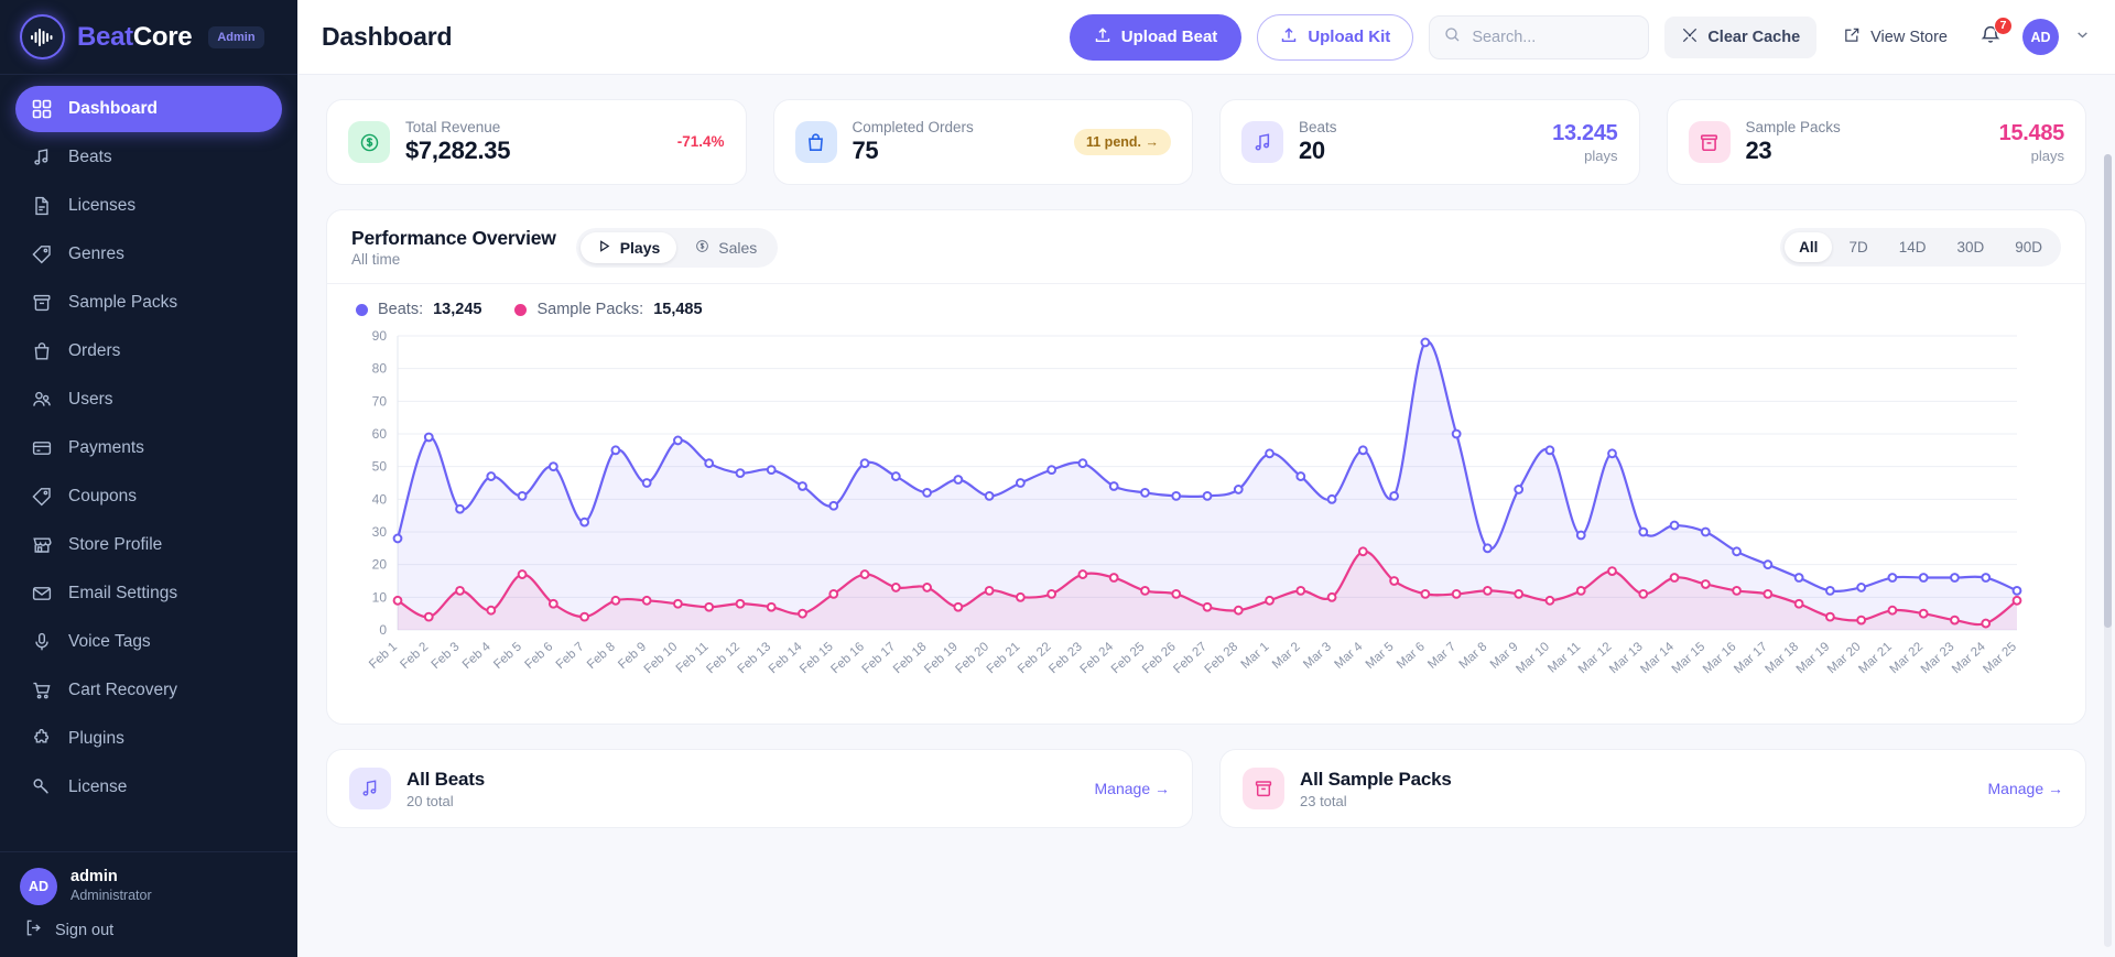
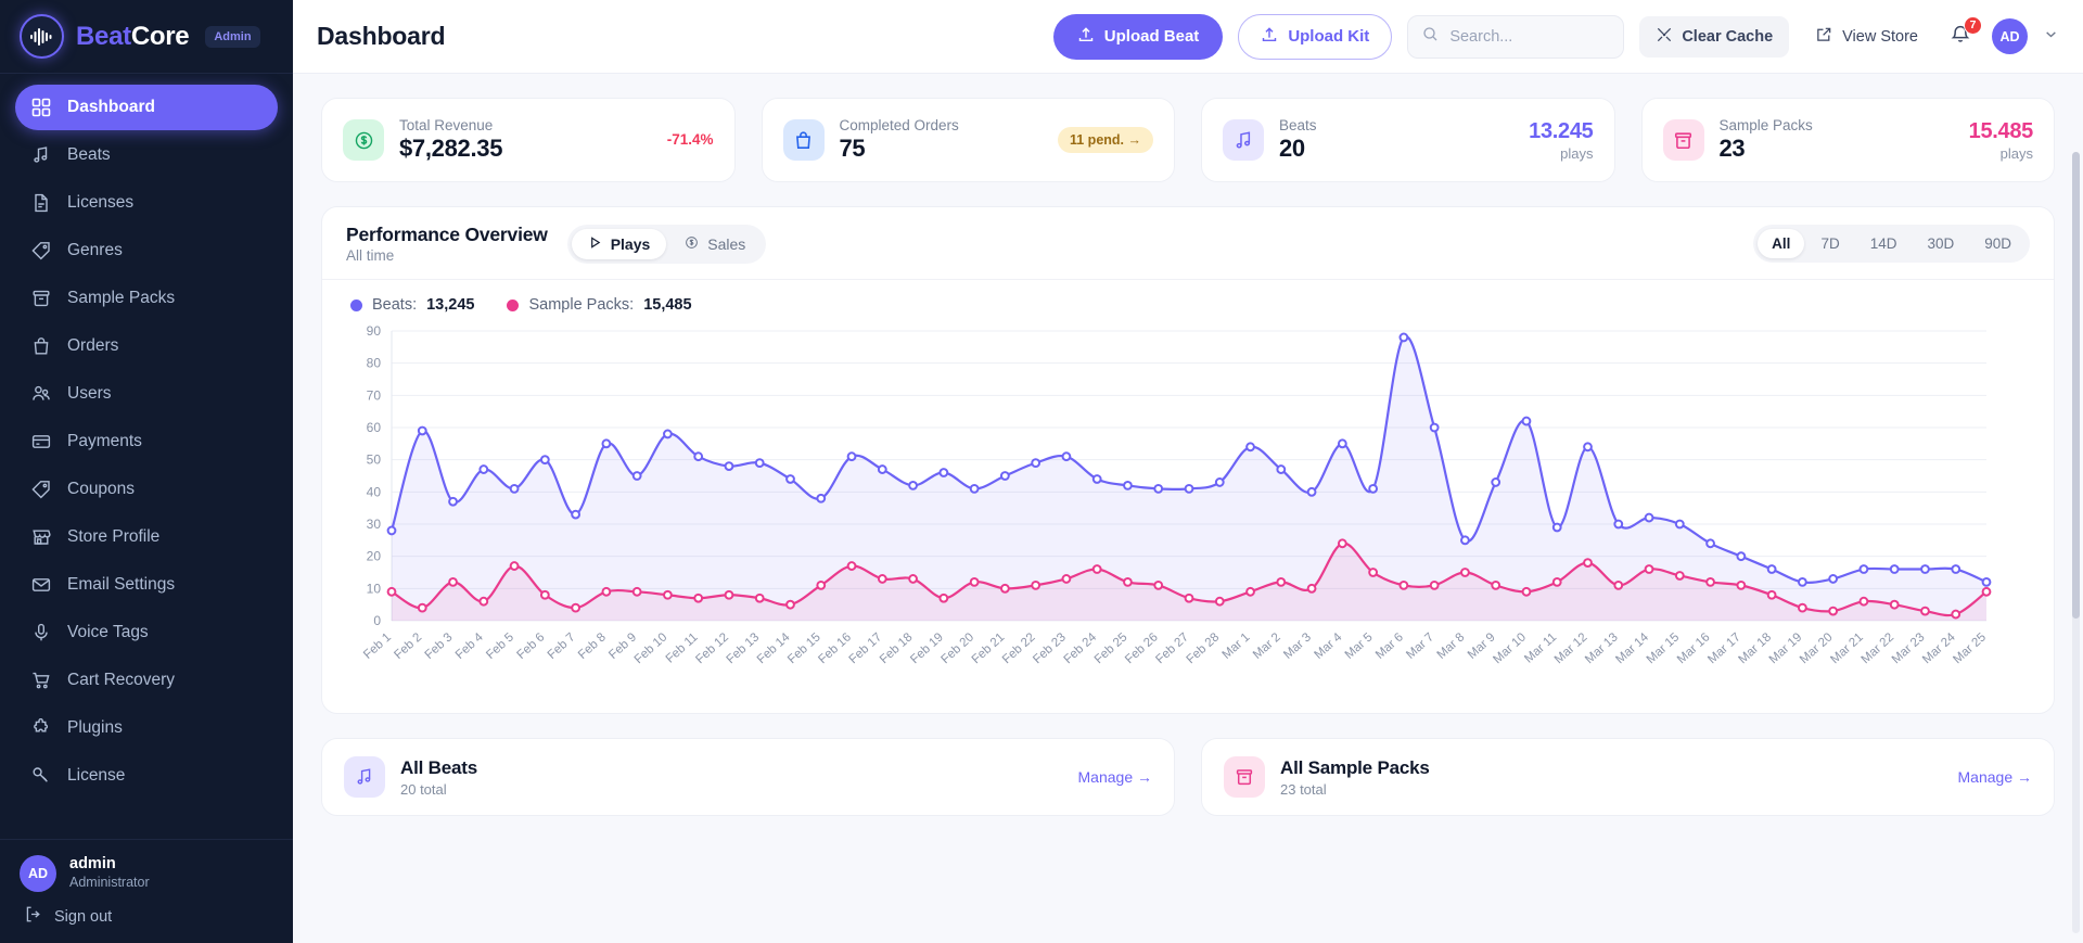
Sample Packs/Feb 23: 17 -> 13
Sample Packs/Mar 8: 12 -> 15
Beats/Mar 10: 55 -> 62
